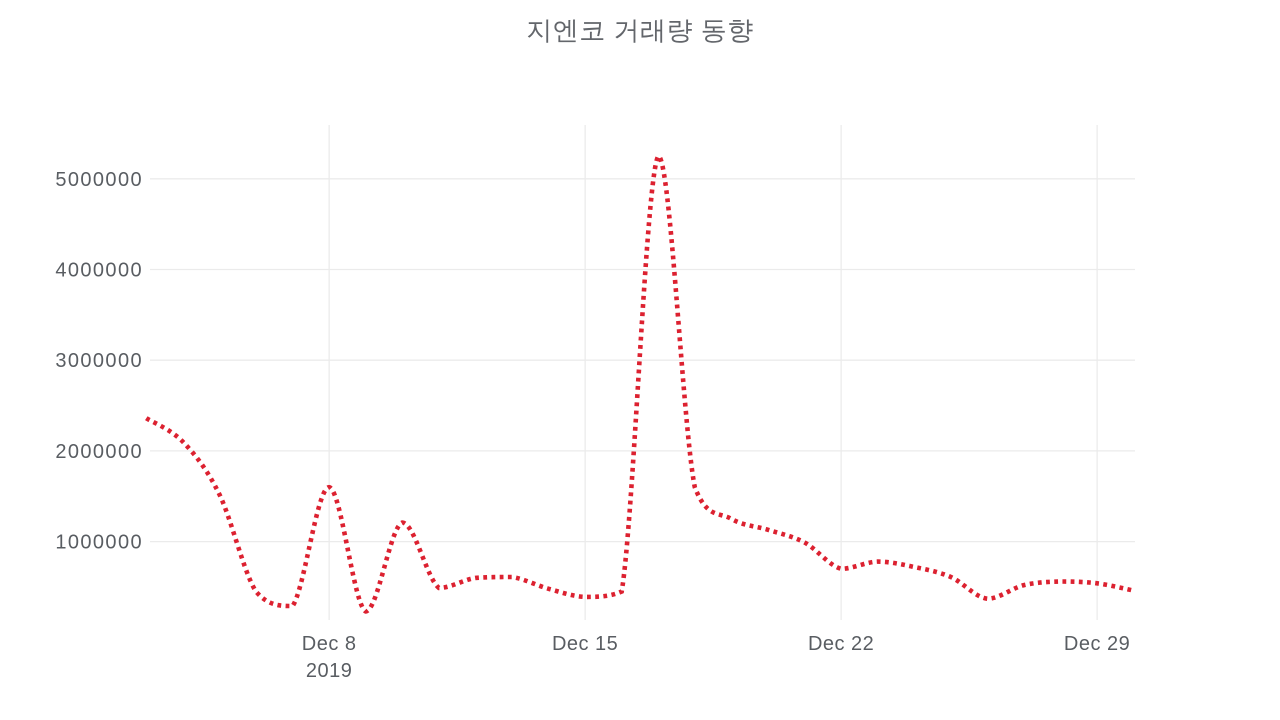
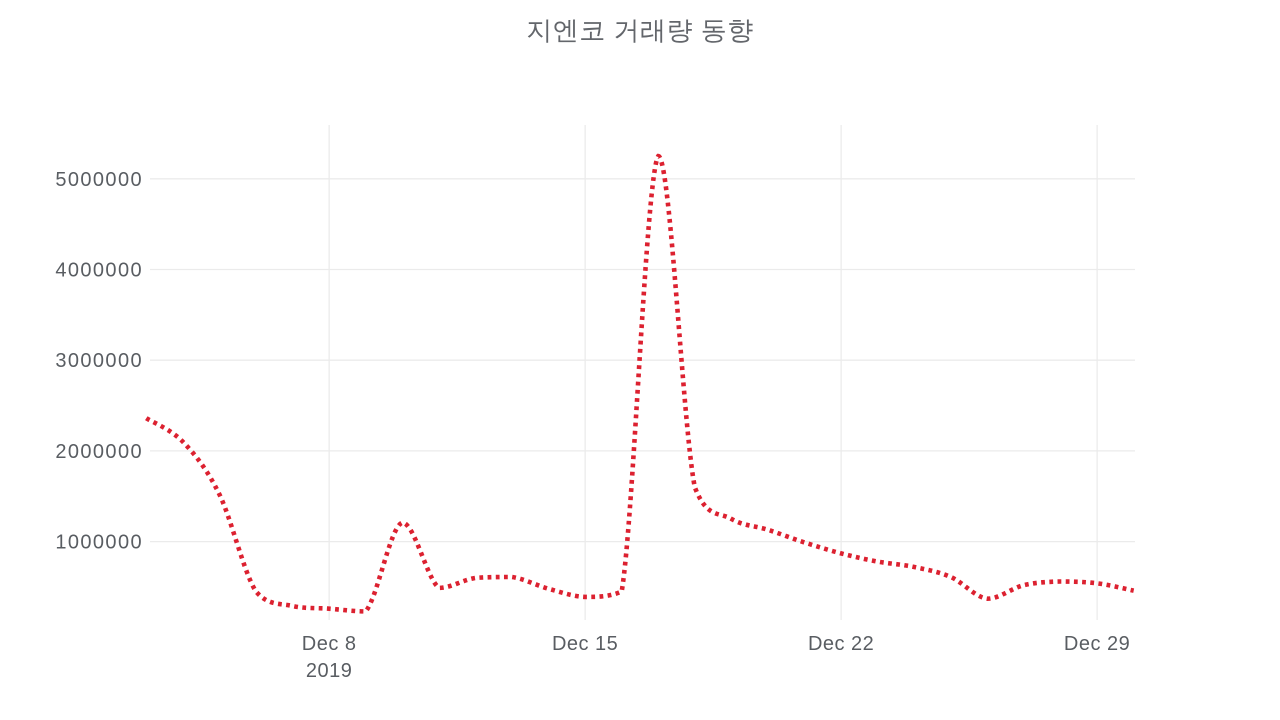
Dec 8: 1600000 -> 300000
Dec 22: 700000 -> 900000
